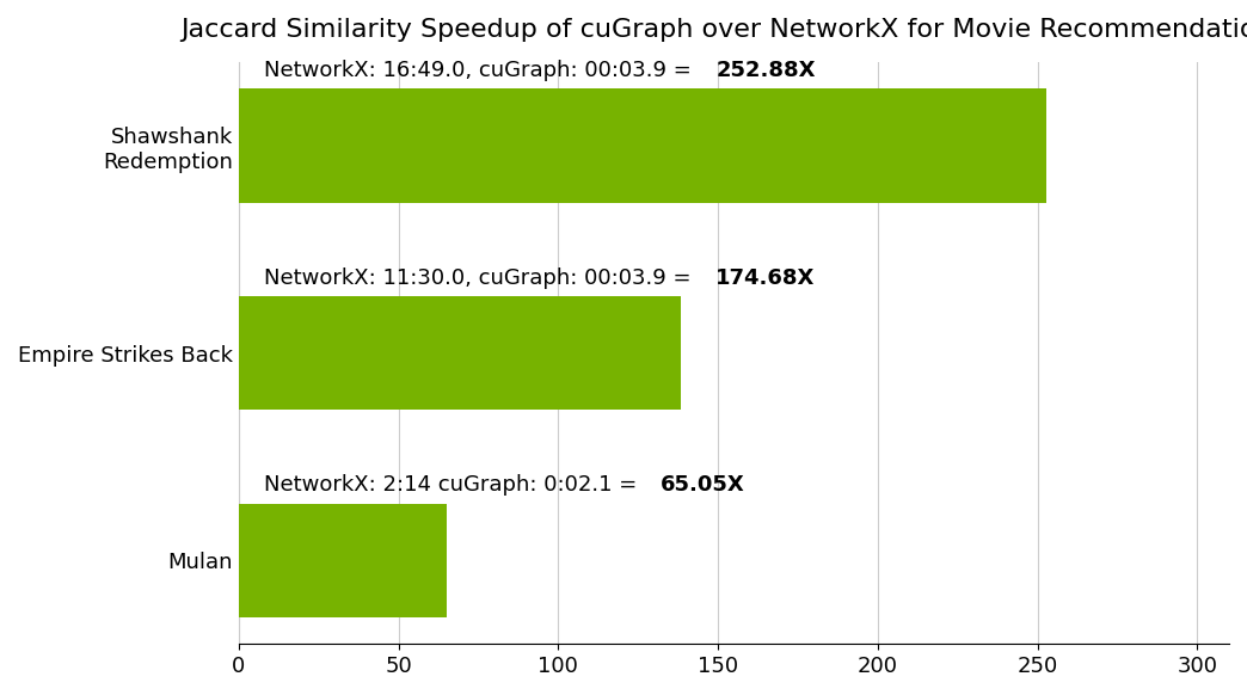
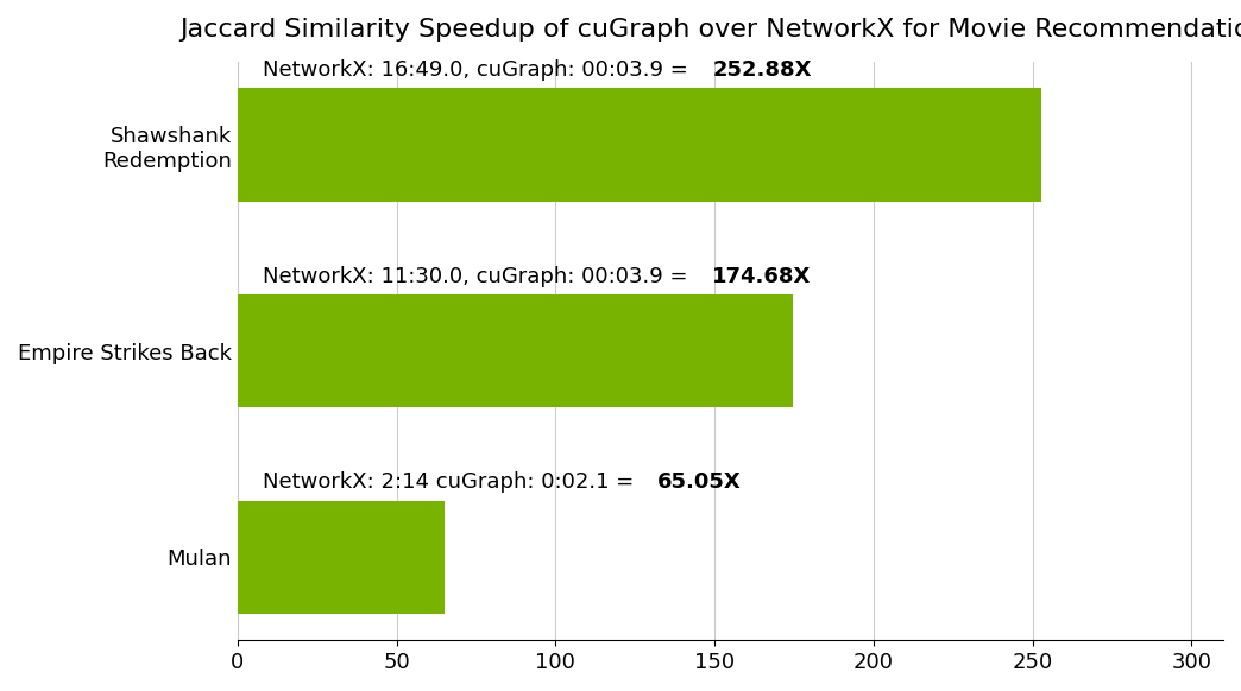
Empire Strikes Back: 138.5 -> 174.7
